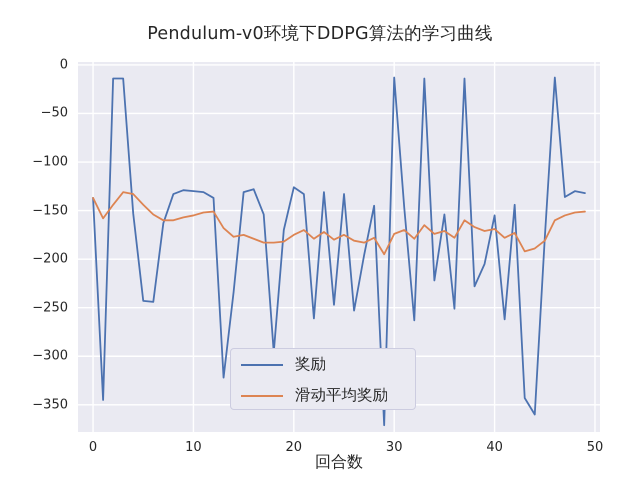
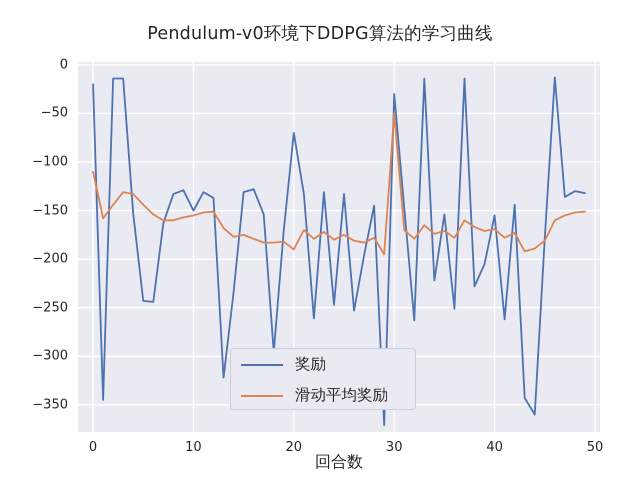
奖励/0: -140 -> -20
滑动平均奖励/0: -140 -> -110
奖励/10: -130 -> -150
奖励/20: -130 -> -70
滑动平均奖励/20: -180 -> -190
奖励/30: -10 -> -30
滑动平均奖励/30: -170 -> -50
